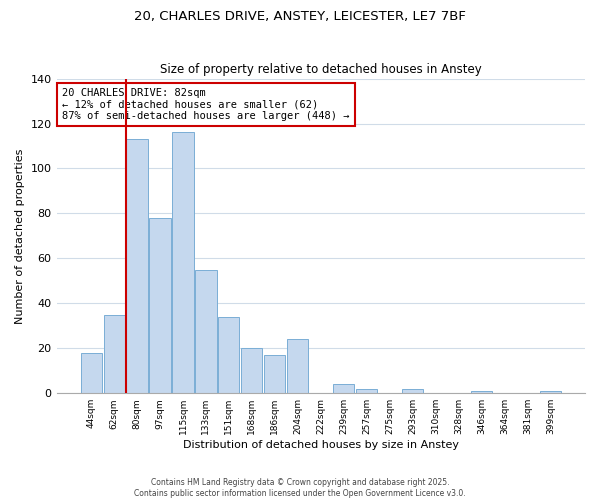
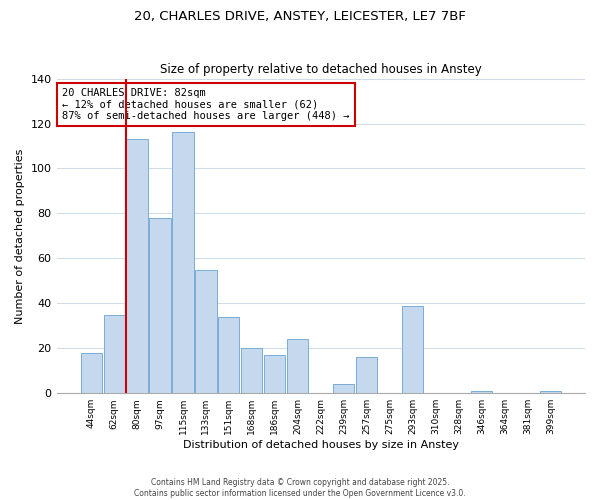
257sqm: 2 -> 16
293sqm: 2 -> 39
